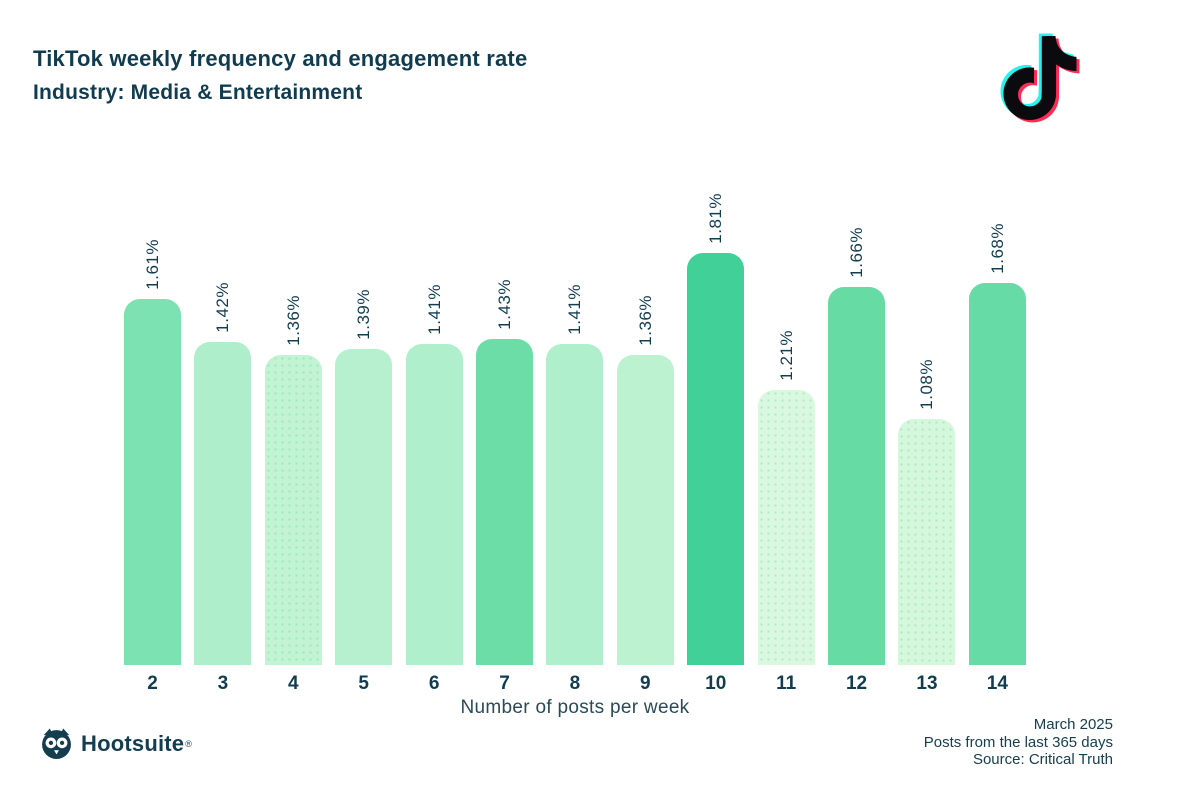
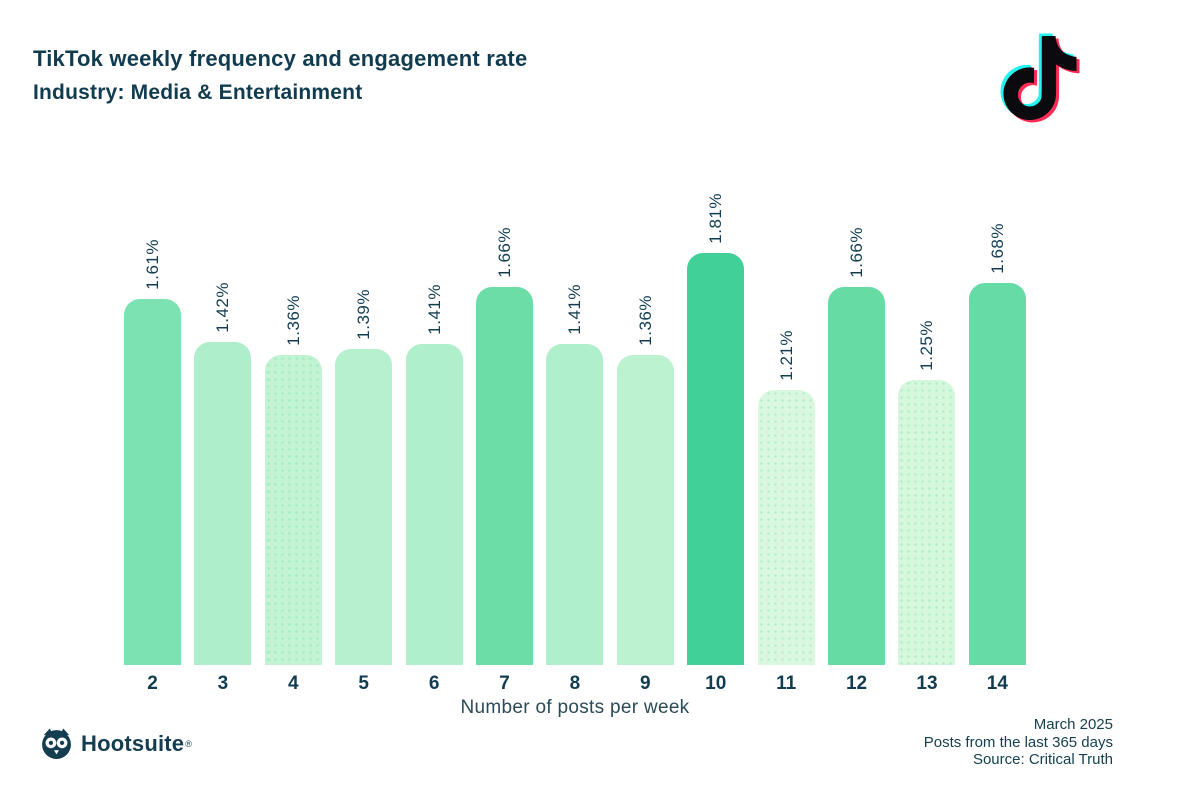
7: 1.43% -> 1.66%
13: 1.08% -> 1.25%
